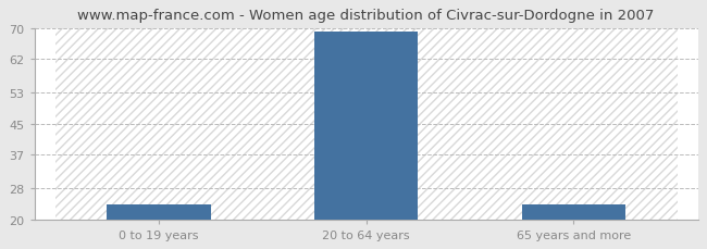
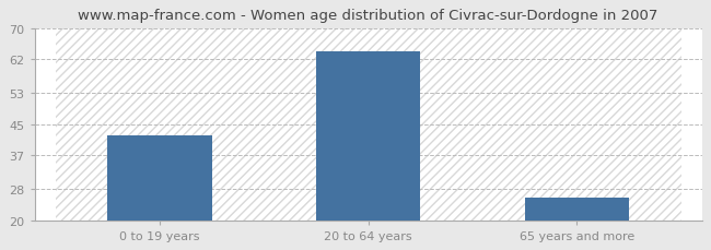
0 to 19 years: 24 -> 42
20 to 64 years: 69 -> 64
65 years and more: 24 -> 26
